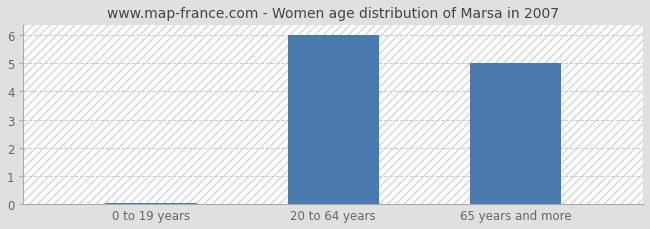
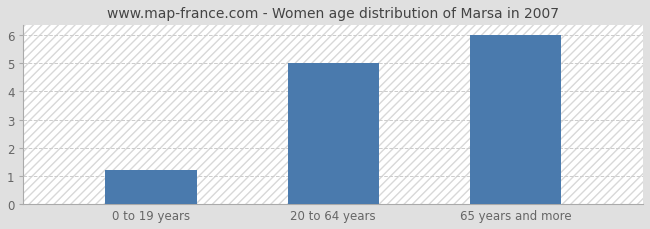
0 to 19 years: 0.05 -> 1.20
20 to 64 years: 6.00 -> 5.00
65 years and more: 5.00 -> 6.00
